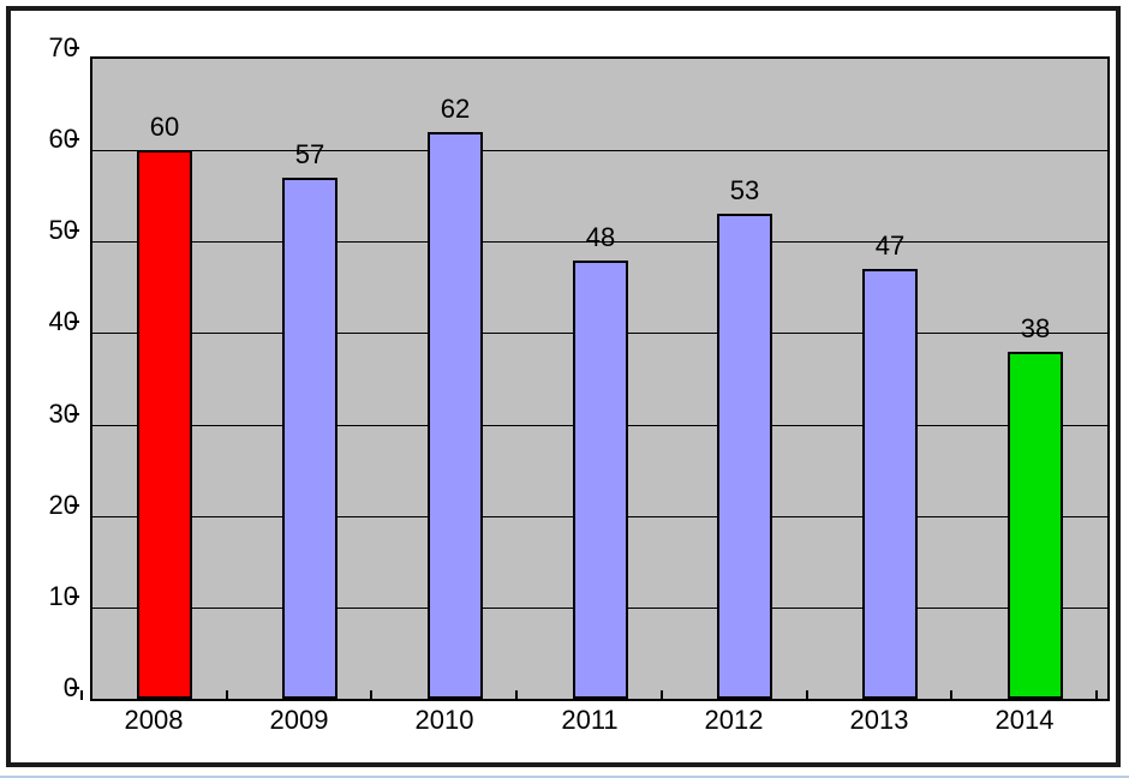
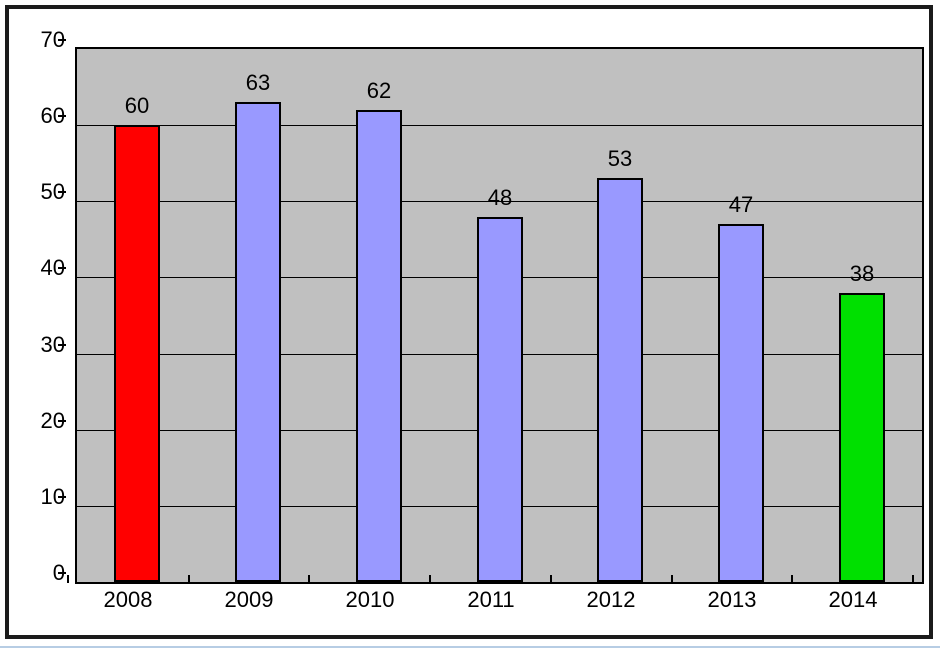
2009: 57 -> 63
